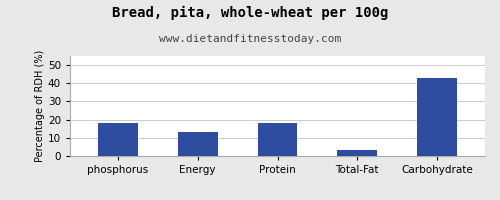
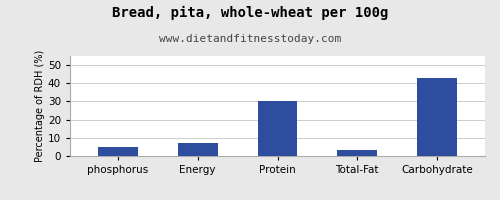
phosphorus: 18 -> 5
Energy: 13 -> 7
Protein: 18 -> 30
